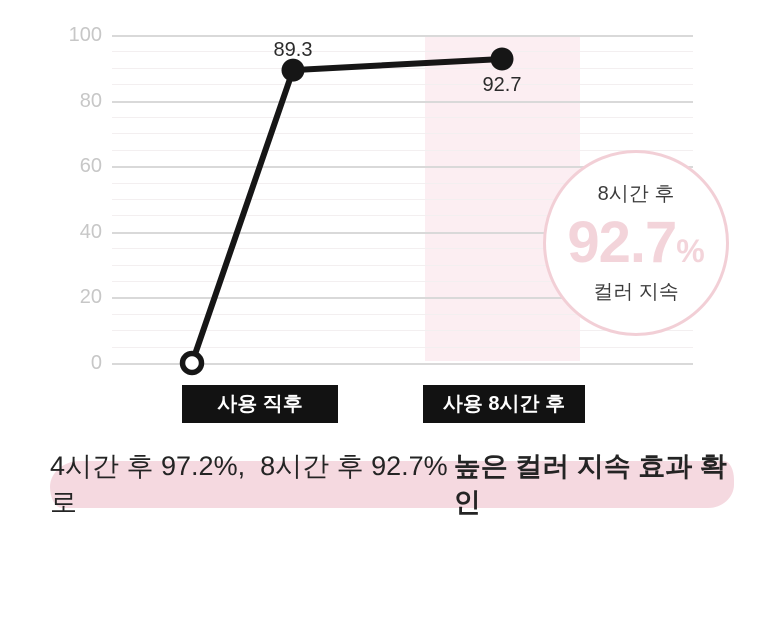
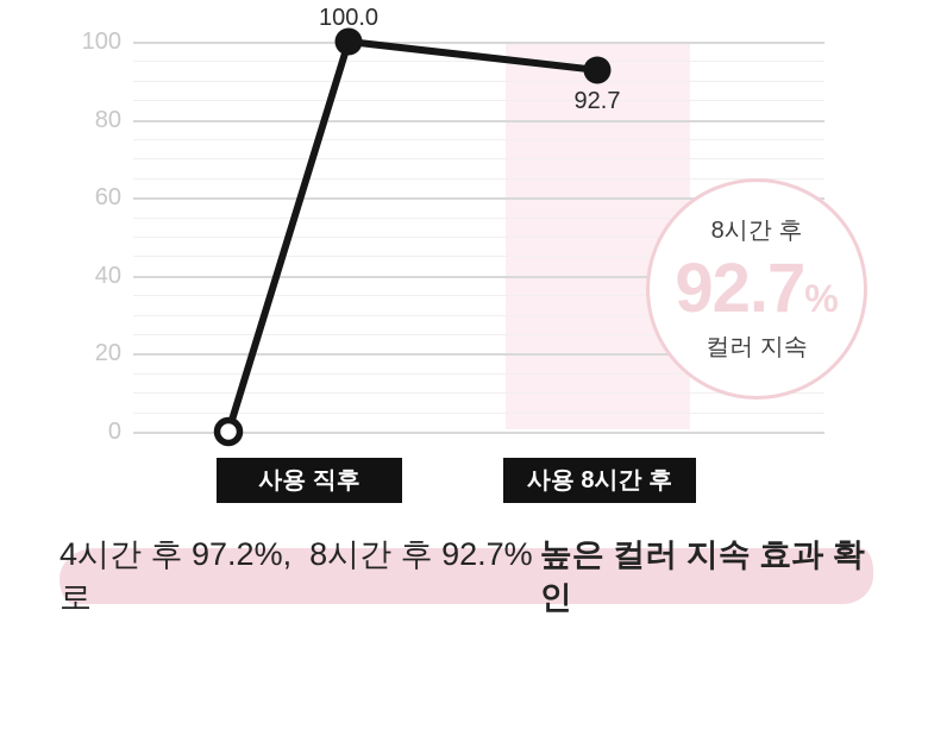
사용 직후: 89.3 -> 100.0
